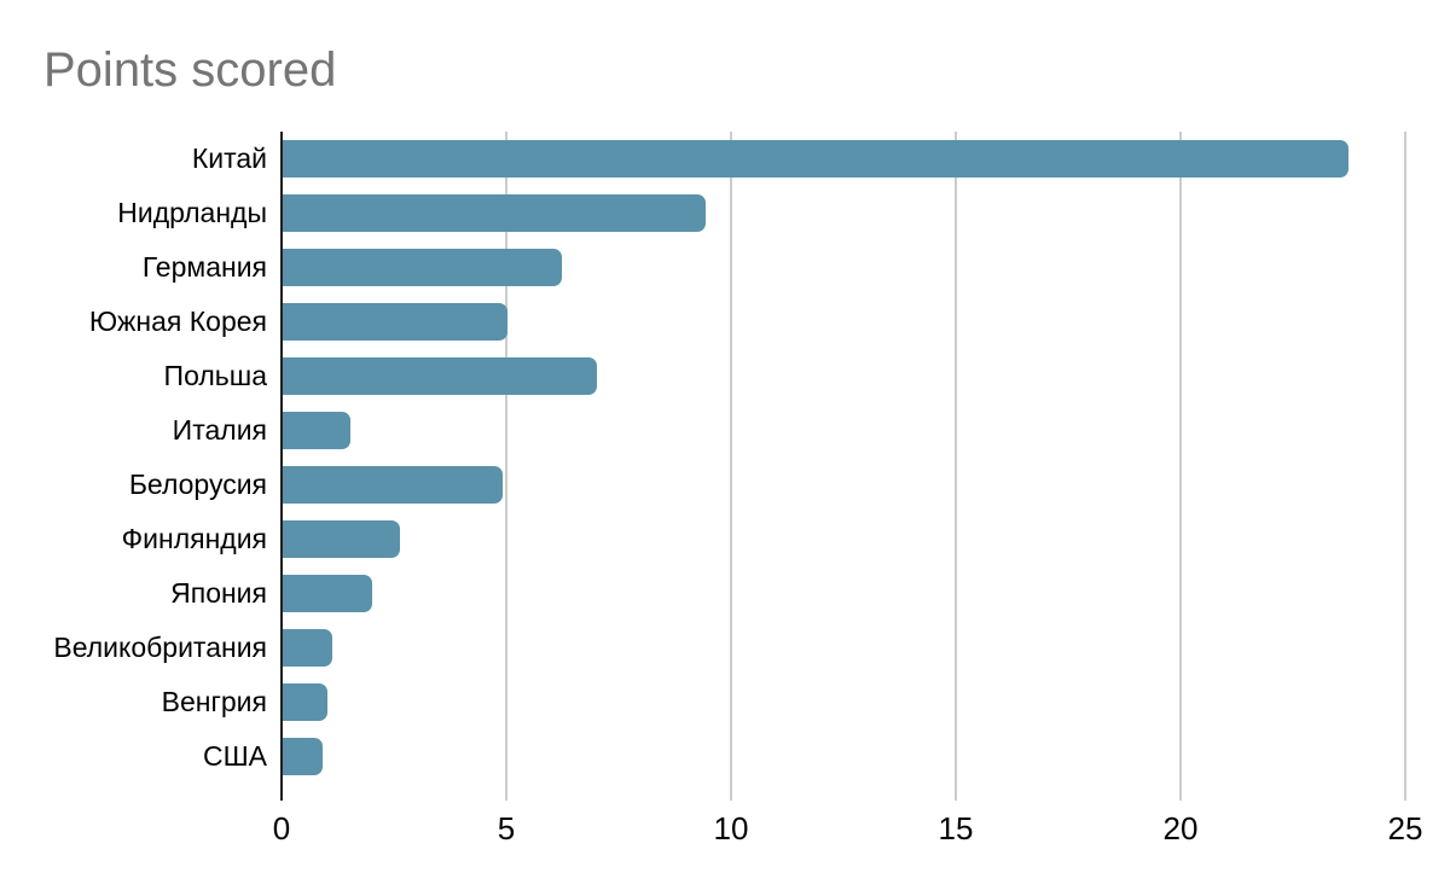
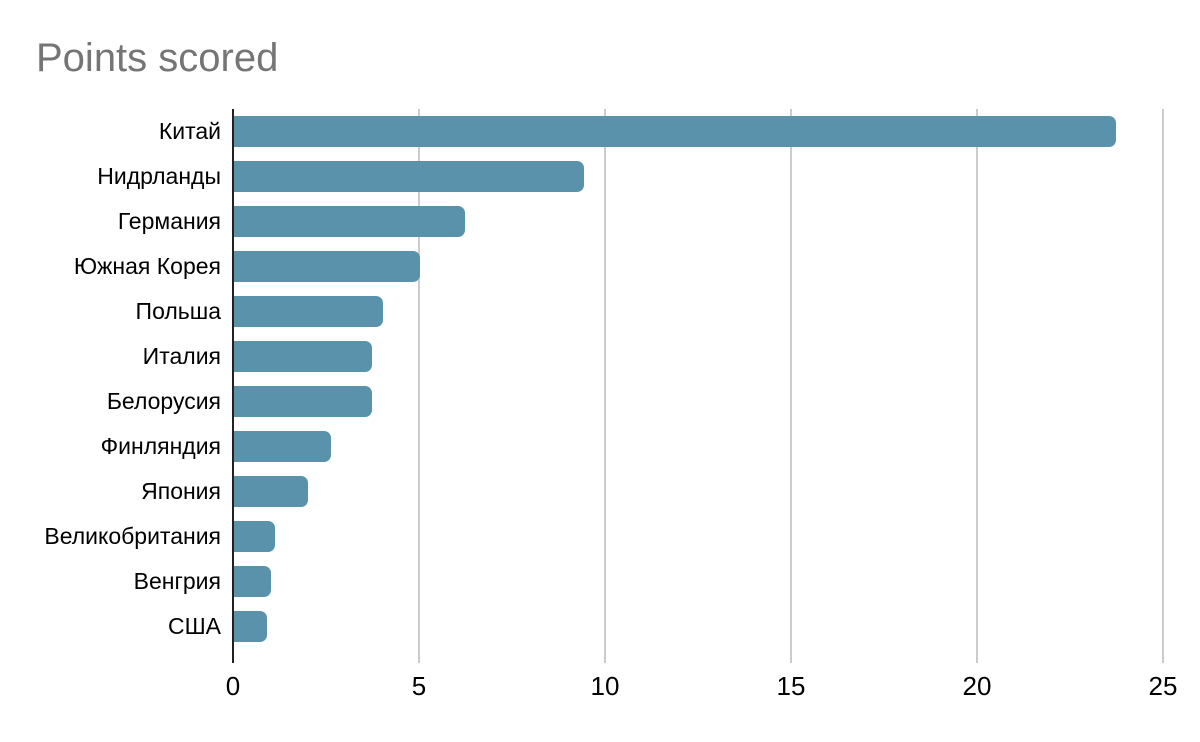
Польша: 7.0 -> 4.0
Италия: 1.5 -> 3.7
Белорусия: 4.9 -> 3.7
